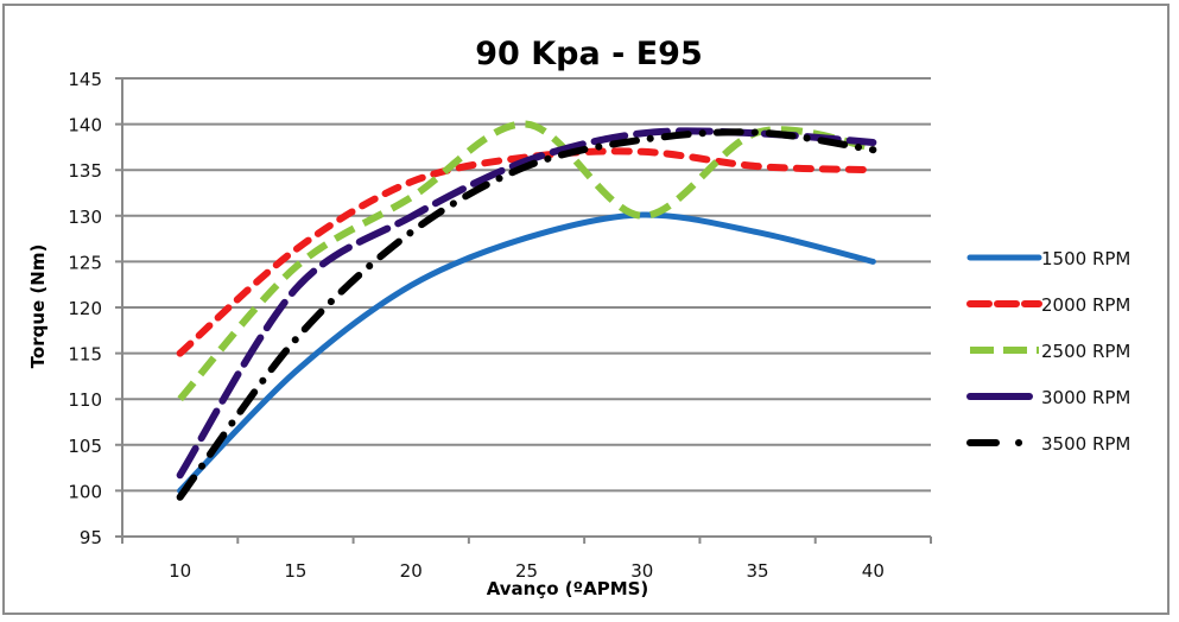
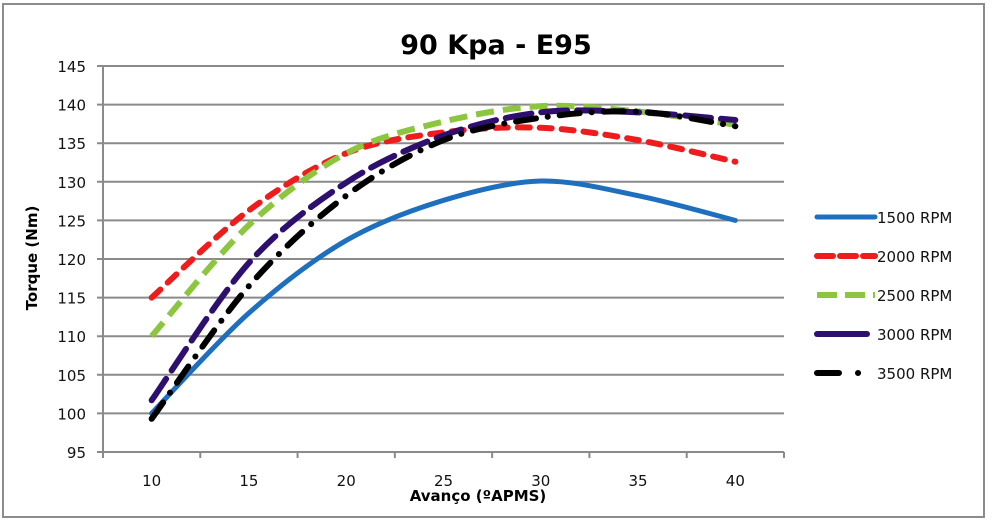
3000 RPM/15: 122 -> 120
2500 RPM/20: 132 -> 134
2500 RPM/25: 140 -> 138
2500 RPM/30: 130 -> 140
2000 RPM/40: 135 -> 133
